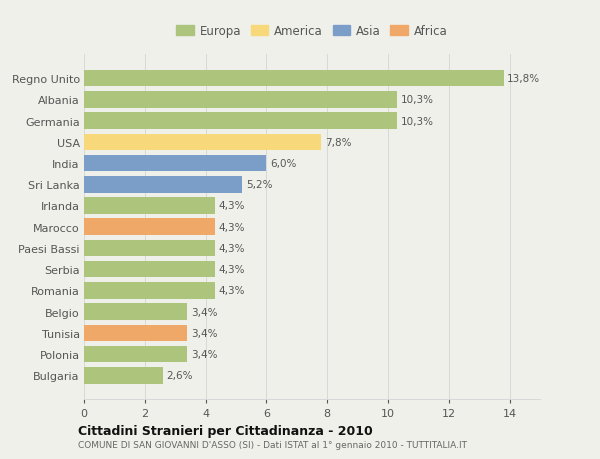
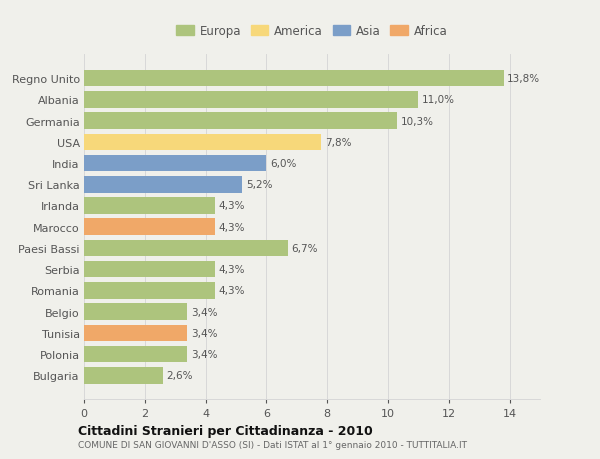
Albania: 10,3% -> 11,0%
Paesi Bassi: 4,3% -> 6,7%
